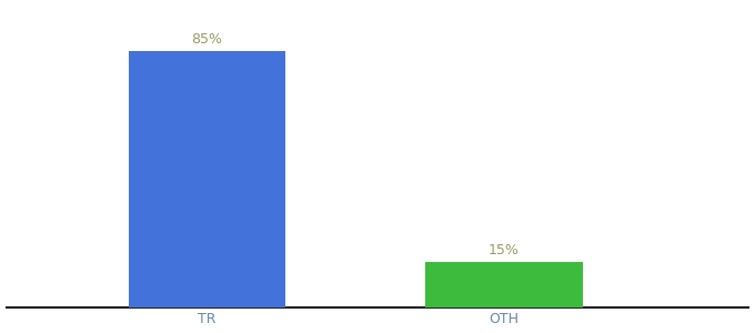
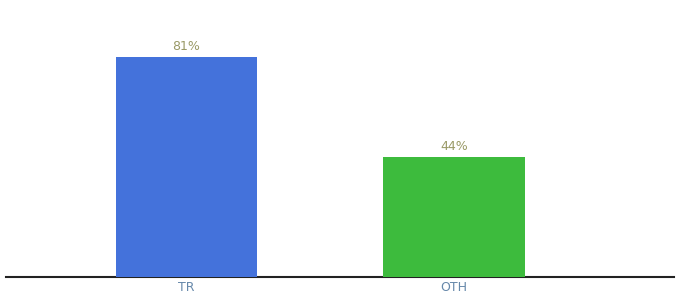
TR: 85% -> 81%
OTH: 15% -> 44%
